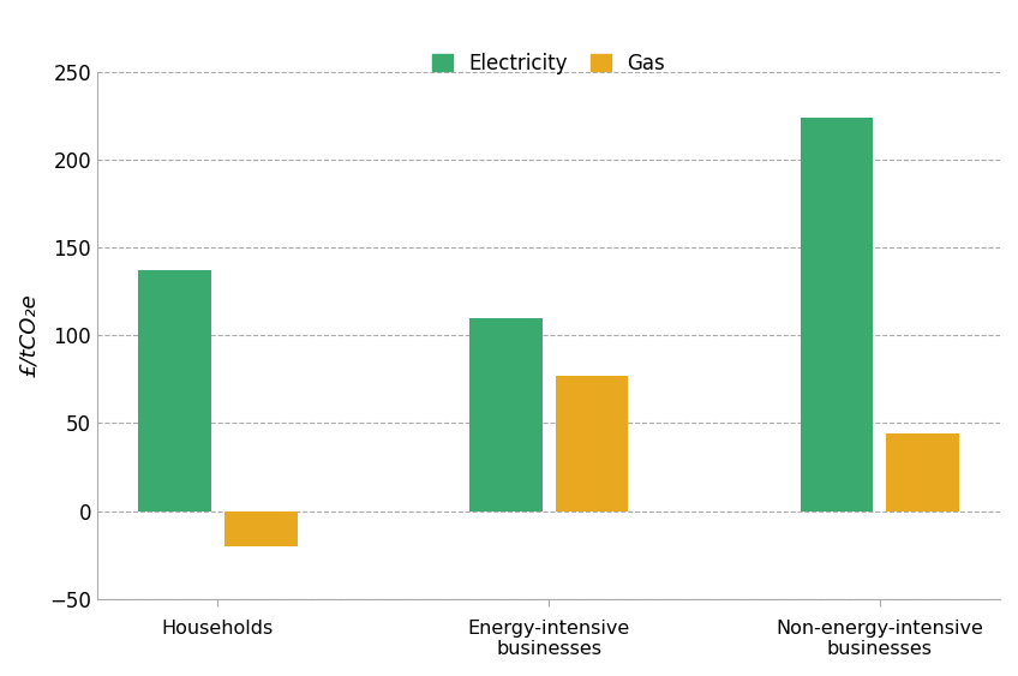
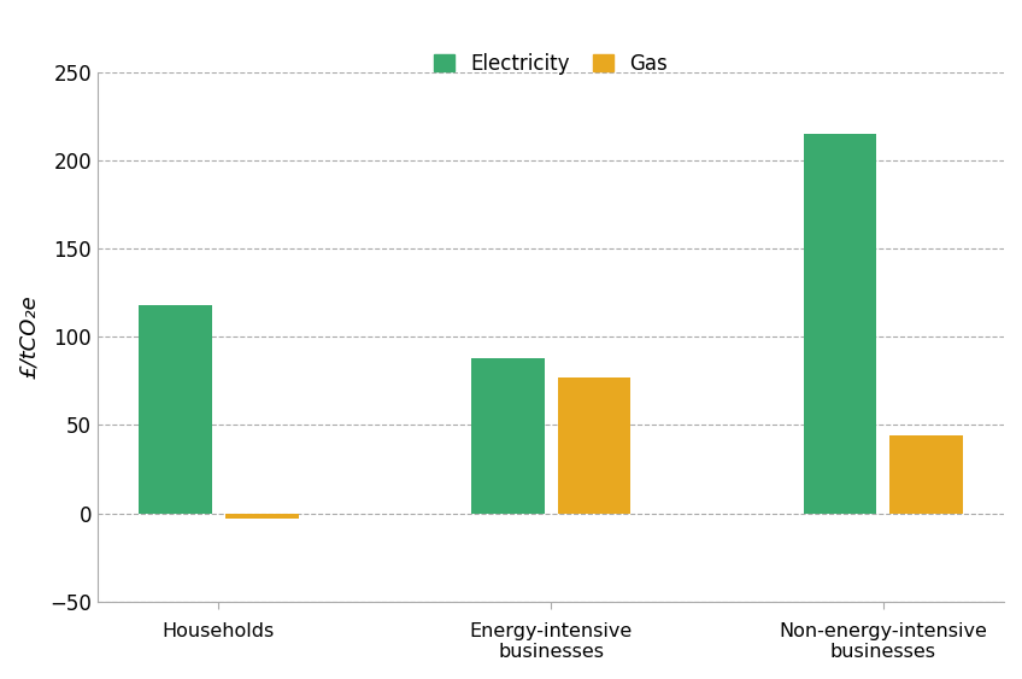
Electricity/Households: 137 -> 118
Gas/Households: -20 -> -3
Electricity/Energy-intensive businesses: 110 -> 88
Electricity/Non-energy-intensive businesses: 224 -> 215
